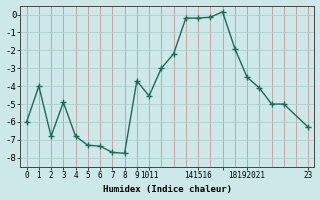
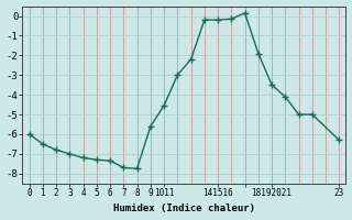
1: -4.0 -> -6.5
3: -4.9 -> -7.0
4: -6.8 -> -7.2
9: -3.7 -> -5.6
